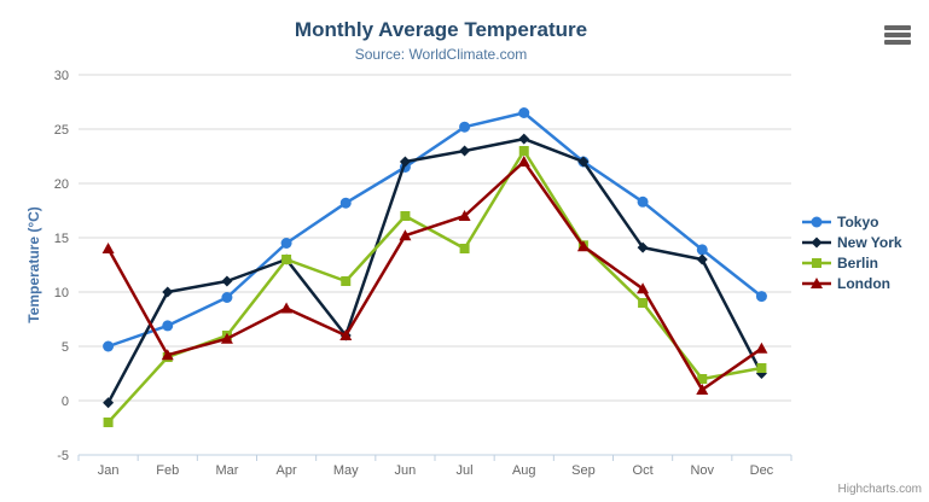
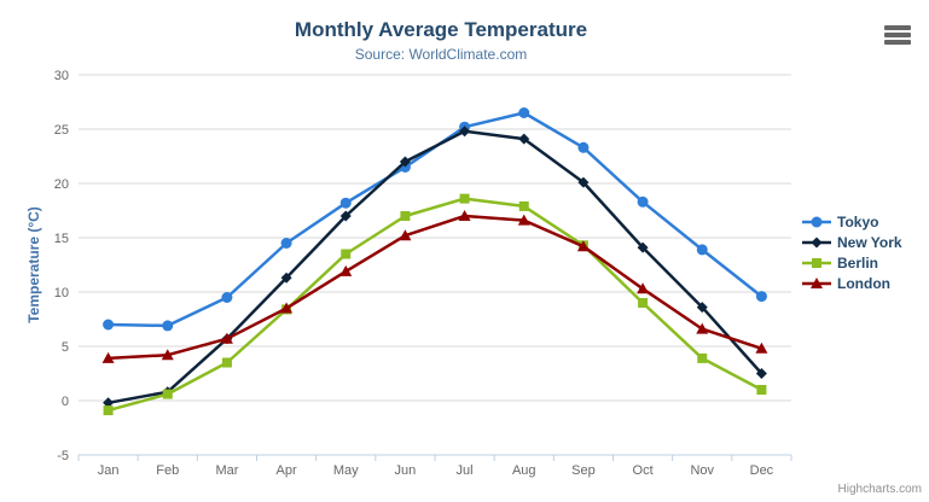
Tokyo/Jan: 5 -> 7
Berlin/Jan: -2 -> -1
London/Jan: 14 -> 4
New York/Feb: 10 -> 1
Berlin/Feb: 4 -> 1
New York/Mar: 11 -> 6
Berlin/Mar: 6 -> 4
New York/Apr: 13 -> 11
Berlin/Apr: 13 -> 8
New York/May: 6 -> 17
Berlin/May: 11 -> 14
London/May: 6 -> 12
New York/Jul: 23 -> 25
Berlin/Jul: 14 -> 19
Berlin/Aug: 23 -> 18
London/Aug: 22 -> 17
Tokyo/Sep: 22 -> 23
New York/Sep: 22 -> 20
New York/Nov: 13 -> 9
Berlin/Nov: 2 -> 4
London/Nov: 1 -> 7
Berlin/Dec: 3 -> 1
